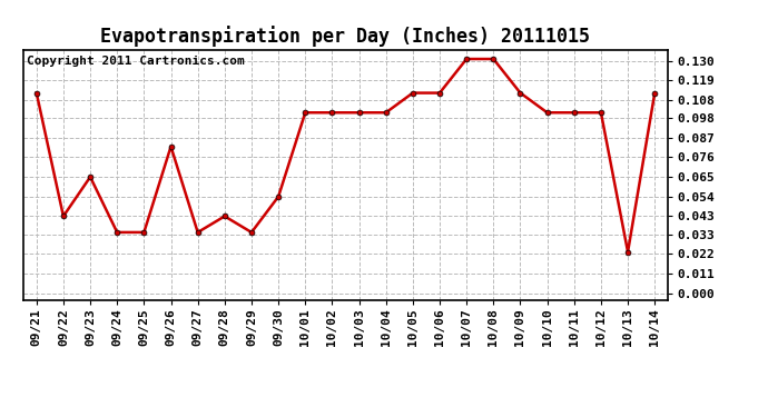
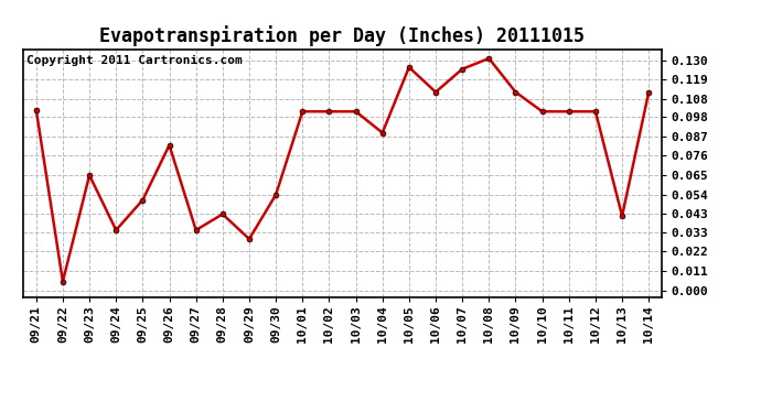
09/21: 0.112 -> 0.102
09/22: 0.043 -> 0.005
09/25: 0.034 -> 0.051
09/29: 0.034 -> 0.029
10/04: 0.101 -> 0.089
10/05: 0.112 -> 0.126
10/07: 0.131 -> 0.125
10/13: 0.023 -> 0.042
